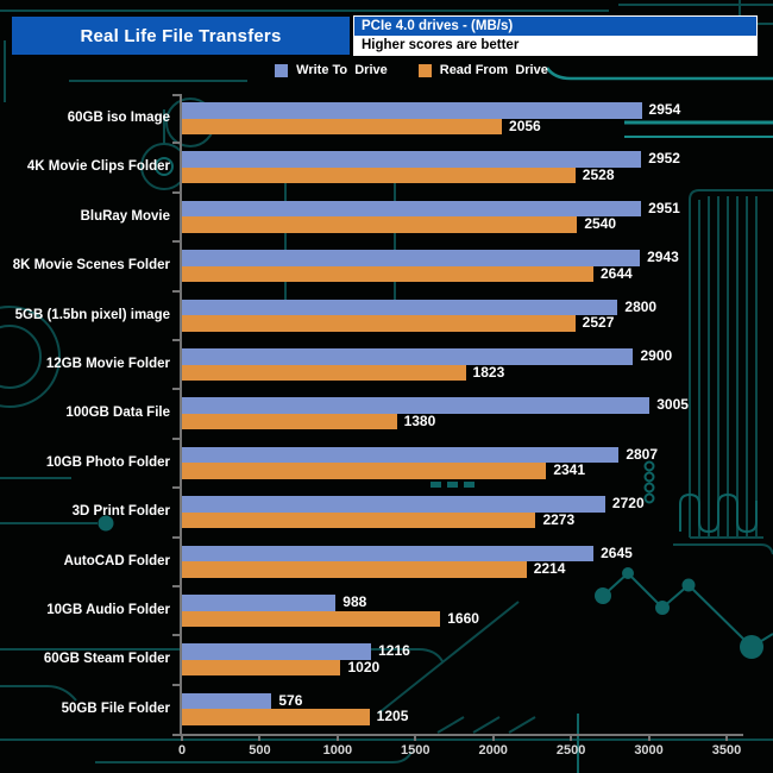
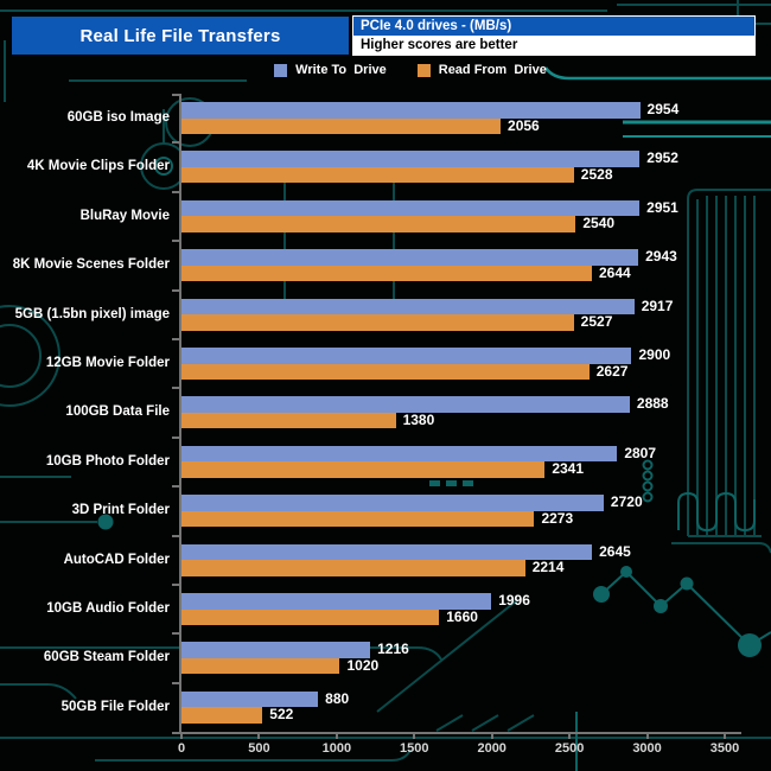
Write To Drive/5GB (1.5bn pixel) image: 2800 -> 2917
Read From Drive/12GB Movie Folder: 1823 -> 2627
Write To Drive/100GB Data File: 3005 -> 2888
Write To Drive/10GB Audio Folder: 988 -> 1996
Write To Drive/50GB File Folder: 576 -> 880
Read From Drive/50GB File Folder: 1205 -> 522
